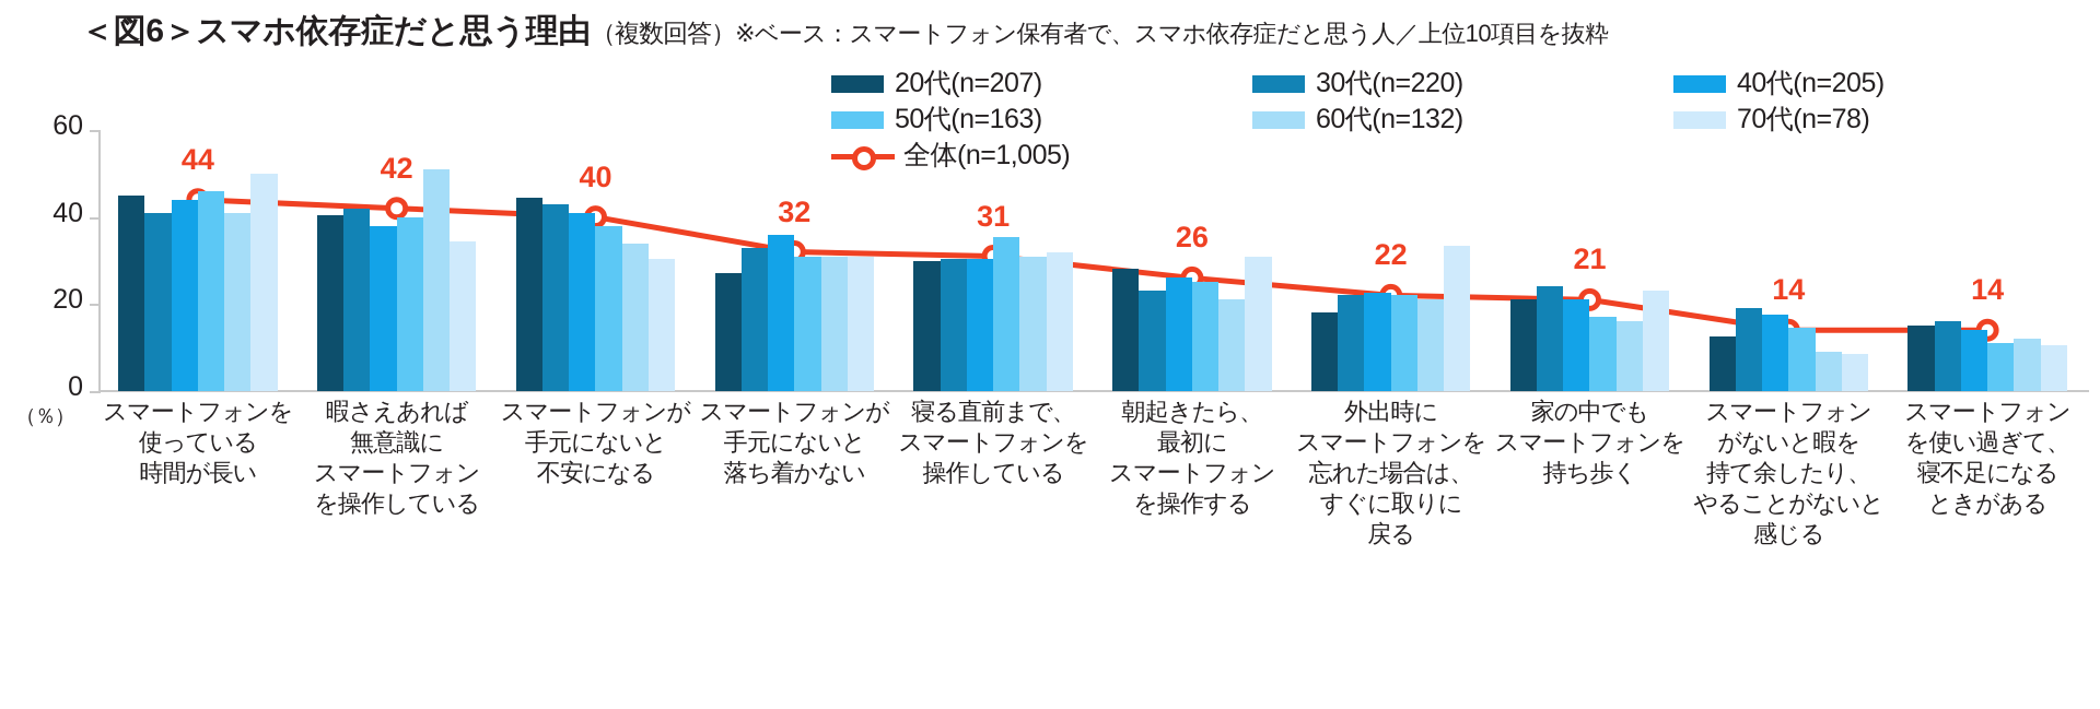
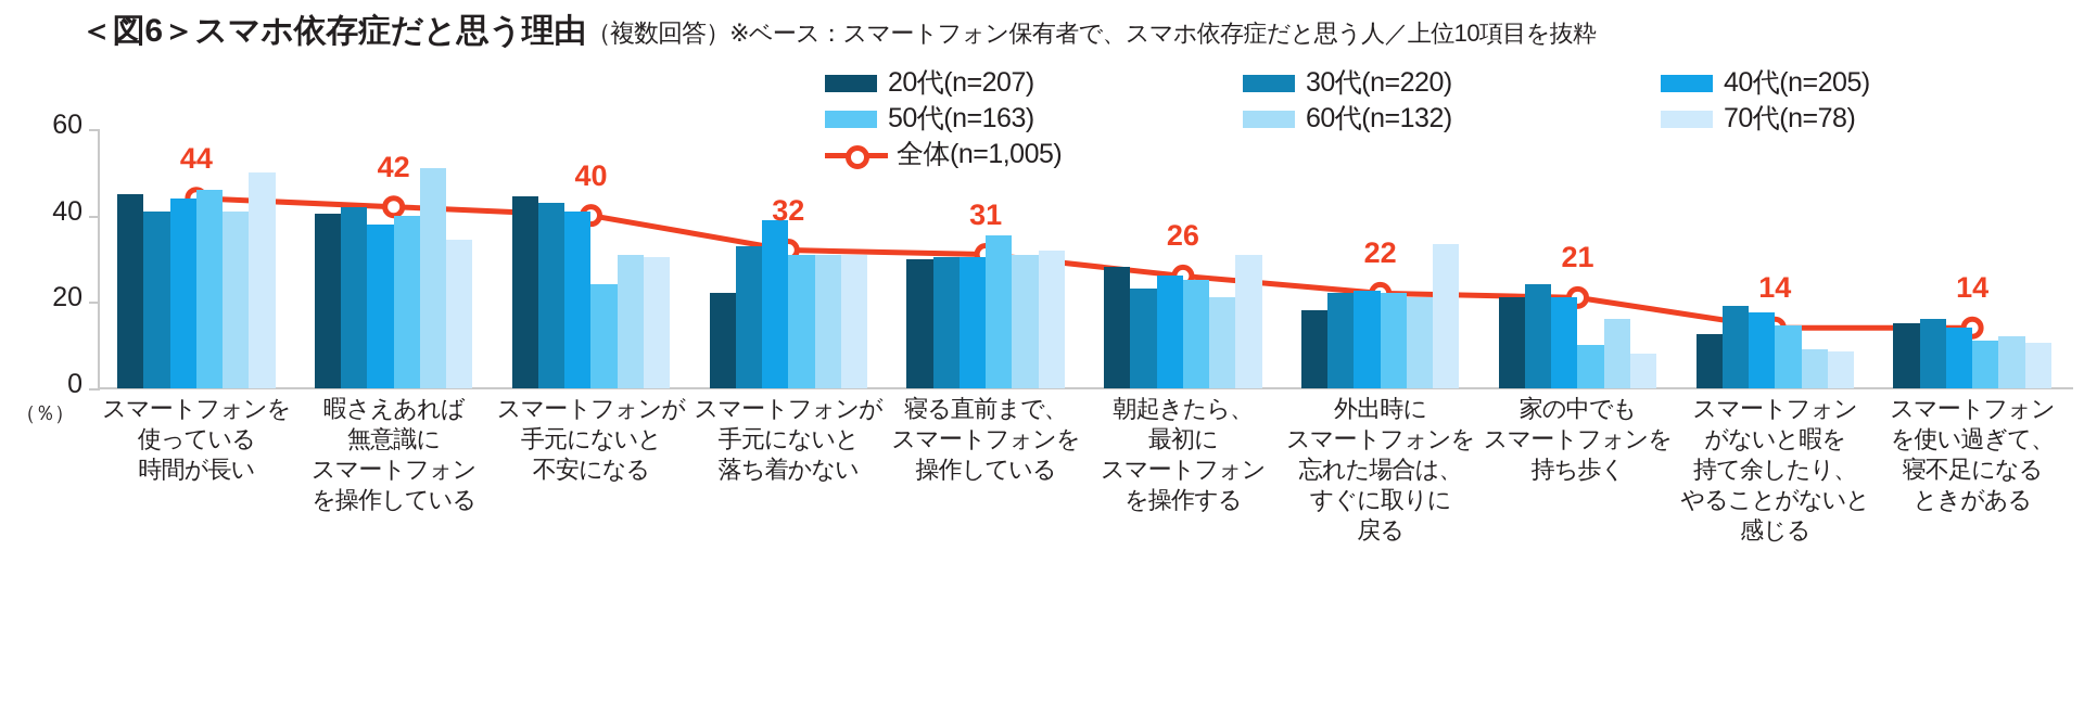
50代(n=163)/スマートフォンが 手元にないと 不安になる: 38 -> 24
60代(n=132)/スマートフォンが 手元にないと 不安になる: 34 -> 31
20代(n=207)/スマートフォンが 手元にないと 落ち着かない: 27 -> 22
40代(n=205)/スマートフォンが 手元にないと 落ち着かない: 36 -> 39
50代(n=163)/家の中でも スマートフォンを 持ち歩く: 17 -> 10
70代(n=78)/家の中でも スマートフォンを 持ち歩く: 23 -> 8
